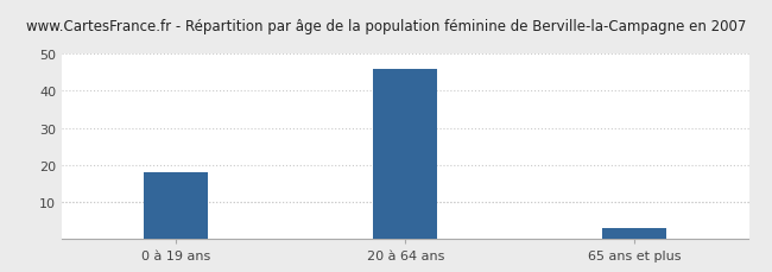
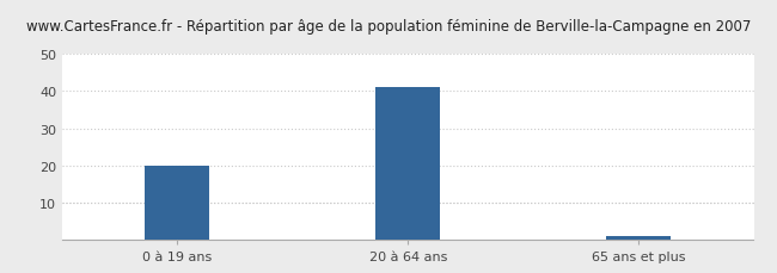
0 à 19 ans: 18 -> 20
20 à 64 ans: 46 -> 41
65 ans et plus: 3 -> 1
